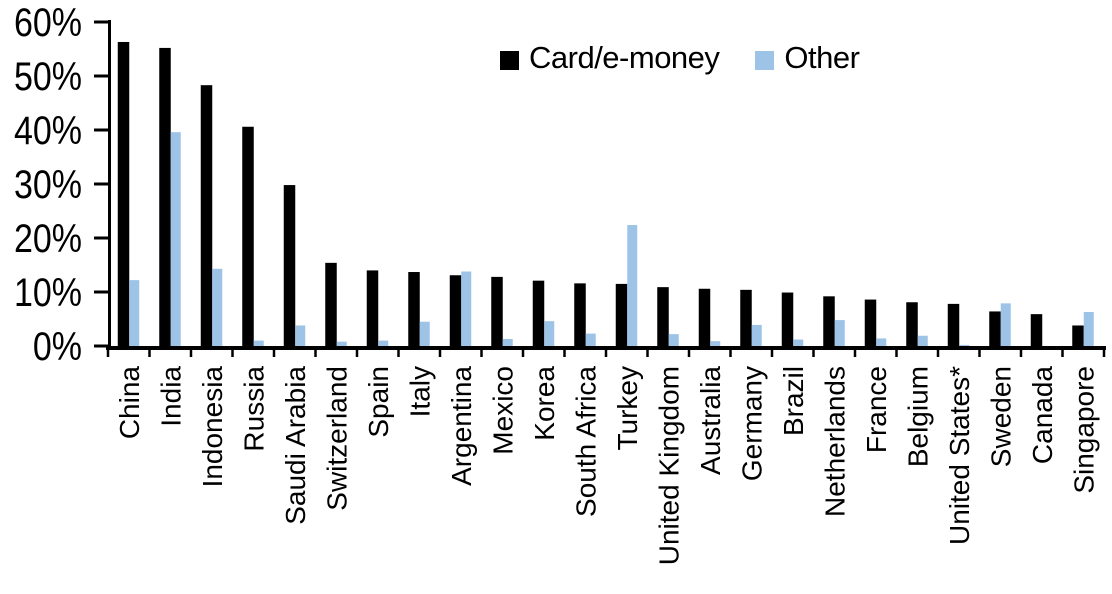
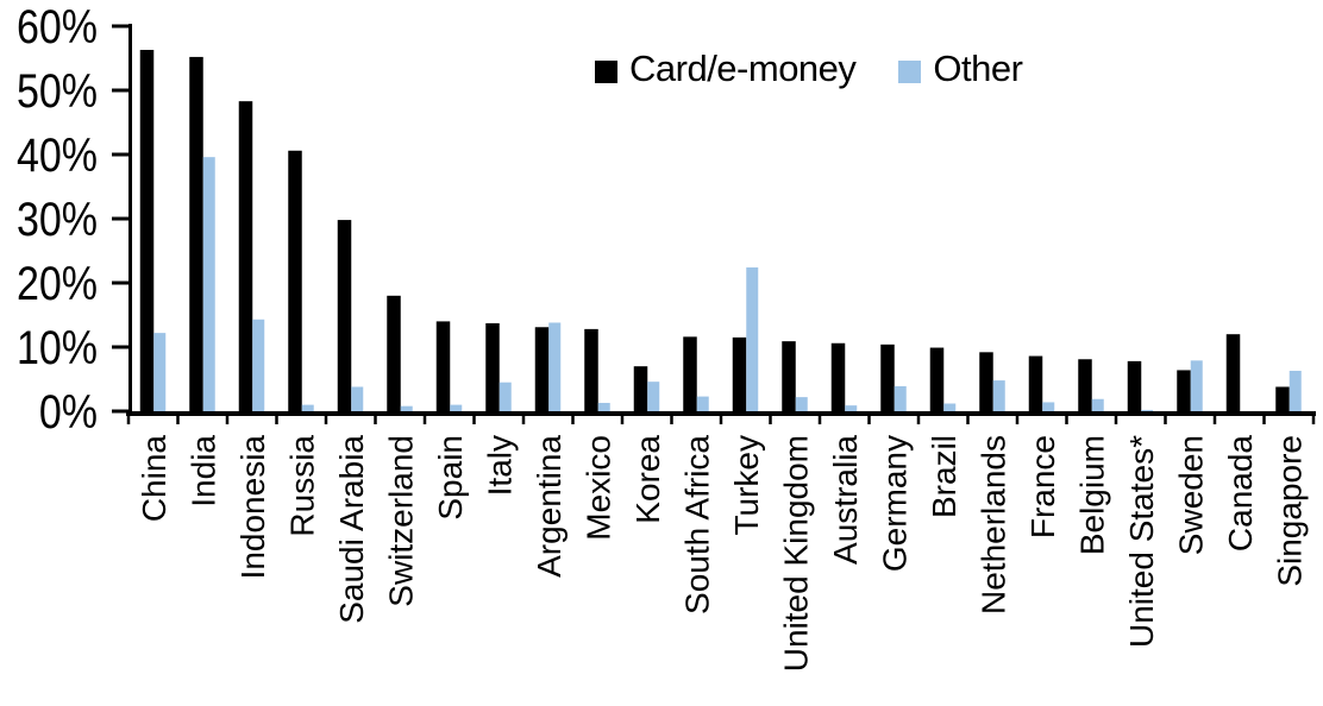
Card/e-money/Switzerland: 15% -> 18%
Card/e-money/Korea: 12% -> 7%
Card/e-money/Canada: 6% -> 12%
